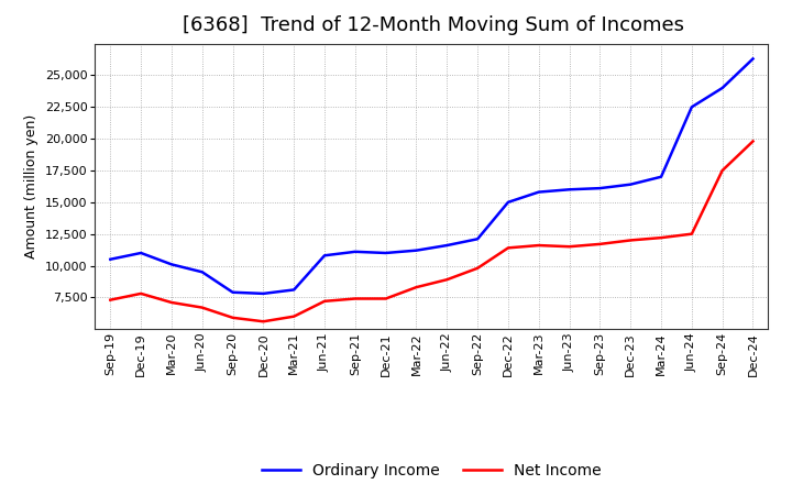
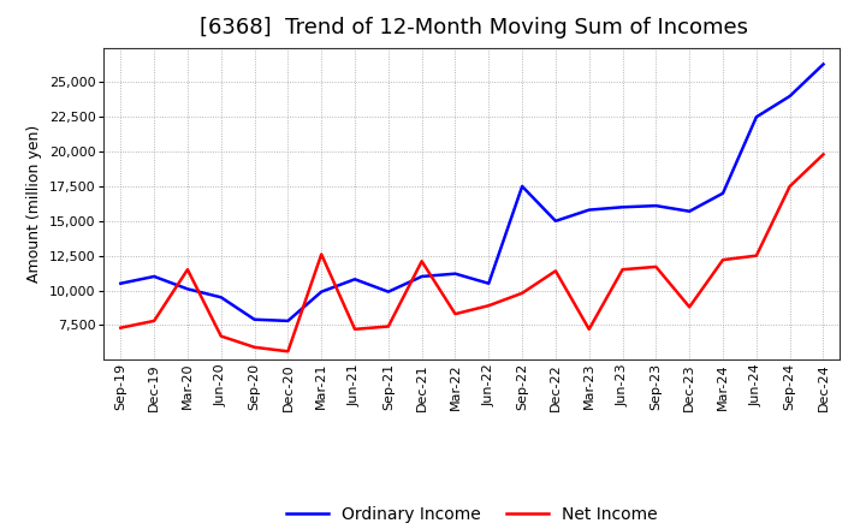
Net Income/Mar-20: 7,100 -> 11,500
Ordinary Income/Mar-21: 8,100 -> 9,900
Net Income/Mar-21: 6,000 -> 12,600
Ordinary Income/Sep-21: 11,100 -> 9,900
Net Income/Dec-21: 7,400 -> 12,100
Ordinary Income/Jun-22: 11,600 -> 10,500
Ordinary Income/Sep-22: 12,100 -> 17,500
Net Income/Mar-23: 11,600 -> 7,200
Ordinary Income/Dec-23: 16,400 -> 15,700
Net Income/Dec-23: 12,000 -> 8,800
